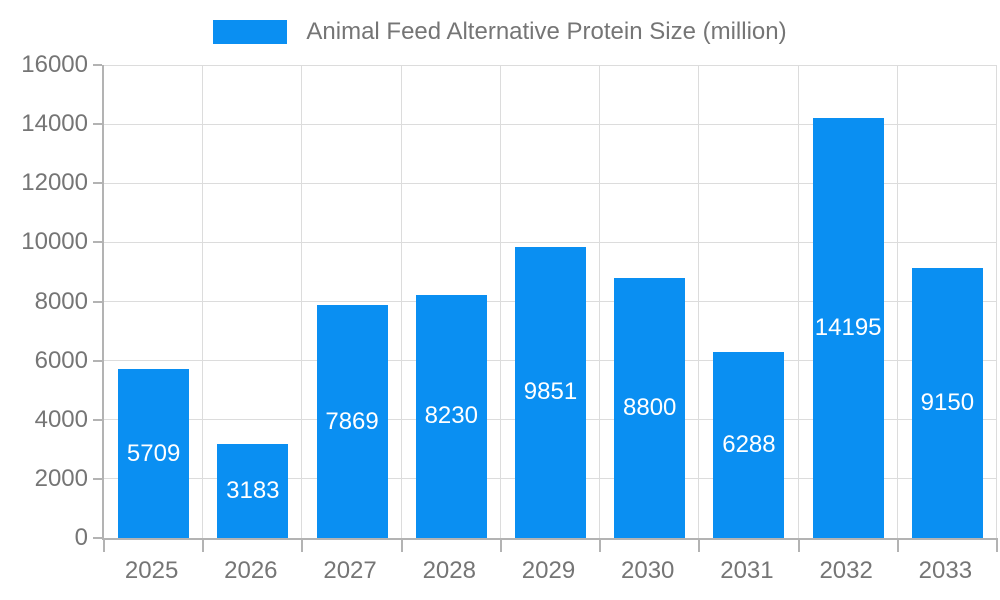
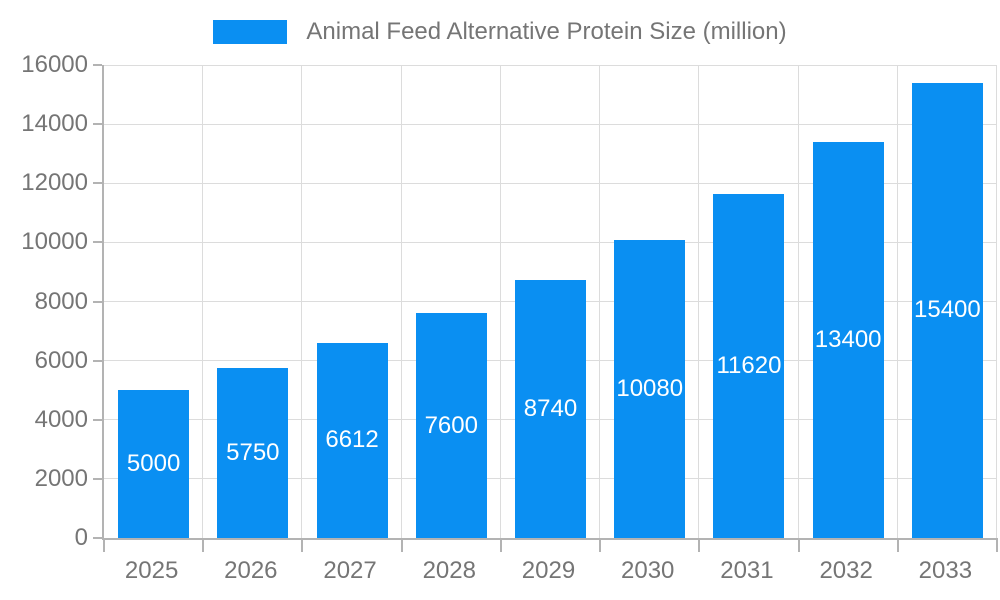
2025: 5709 -> 5000
2026: 3183 -> 5750
2027: 7869 -> 6612
2028: 8230 -> 7600
2029: 9851 -> 8740
2030: 8800 -> 10080
2031: 6288 -> 11620
2032: 14195 -> 13400
2033: 9150 -> 15400
